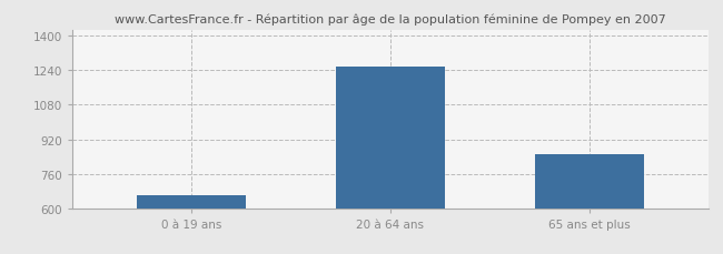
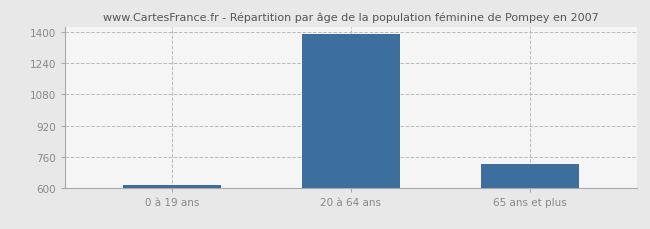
0 à 19 ans: 660 -> 610
20 à 64 ans: 1260 -> 1390
65 ans et plus: 850 -> 720
